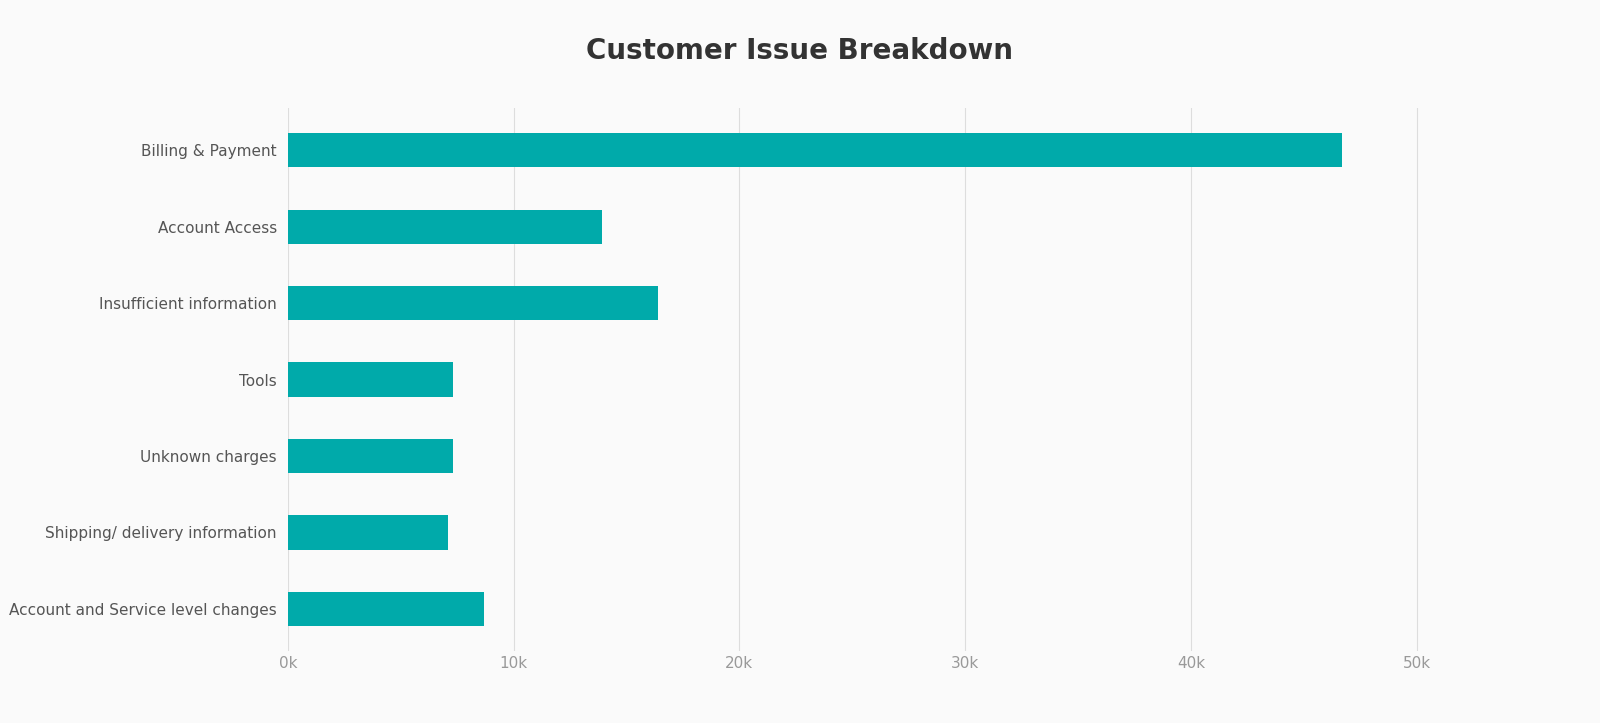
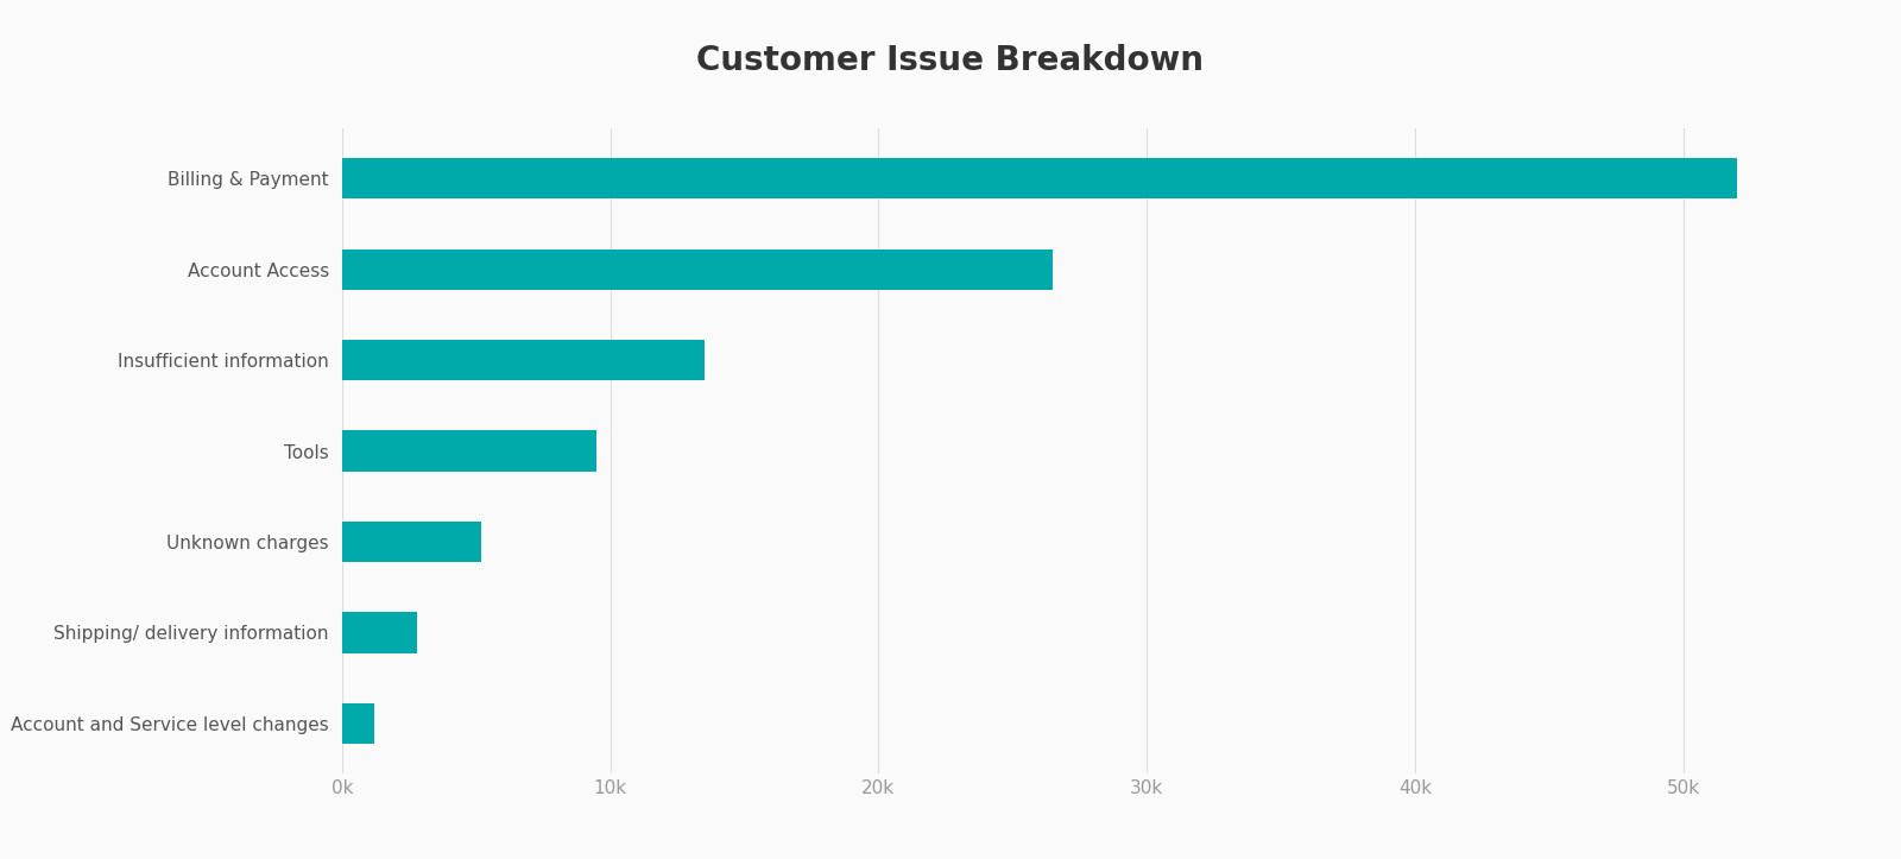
Billing & Payment: 46.7k -> 52.0k
Account Access: 13.9k -> 26.5k
Insufficient information: 16.4k -> 13.5k
Tools: 7.3k -> 9.5k
Unknown charges: 7.3k -> 5.2k
Shipping/ delivery information: 7.1k -> 2.8k
Account and Service level changes: 8.7k -> 1.2k
